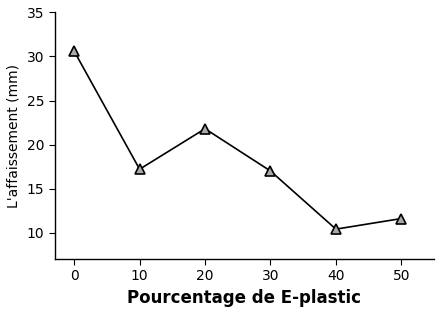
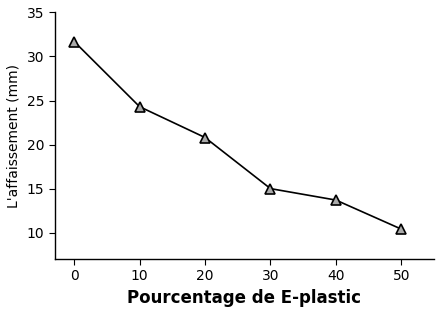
0: 30.6 -> 31.7
10: 17.2 -> 24.3
20: 21.8 -> 20.8
30: 17.0 -> 15.0
40: 10.4 -> 13.7
50: 11.6 -> 10.4
